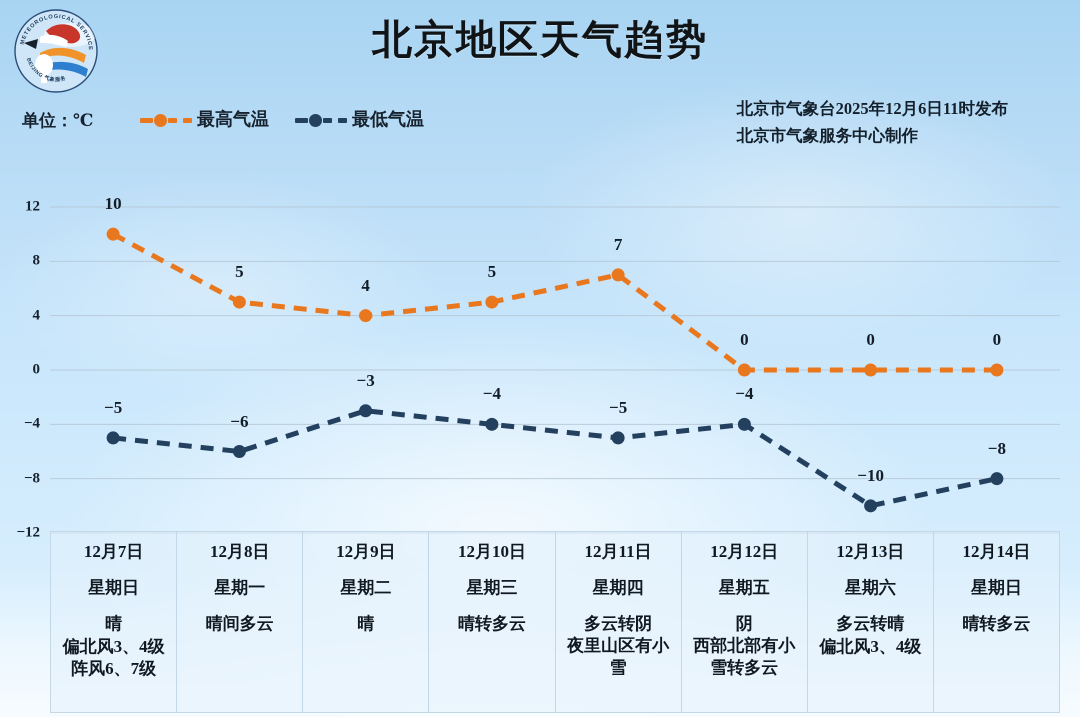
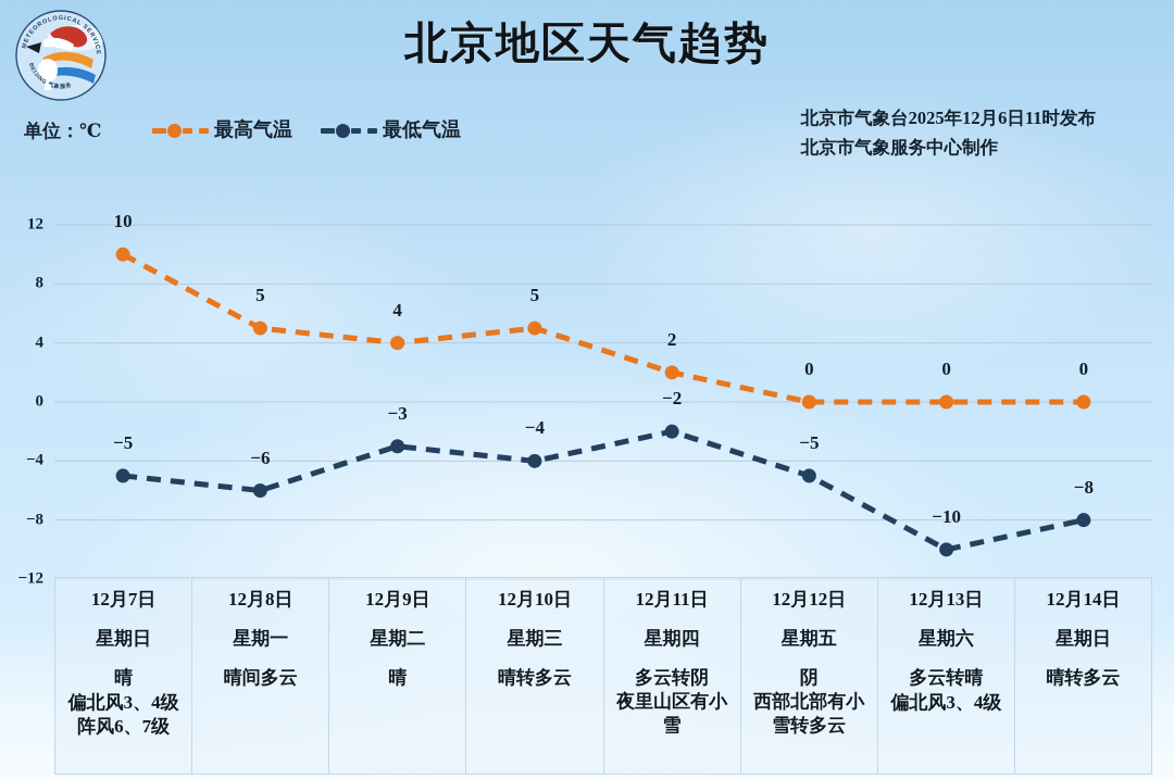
最高气温/12月11日: 7 -> 2
最低气温/12月11日: −5 -> −2
最低气温/12月12日: −4 -> −5
